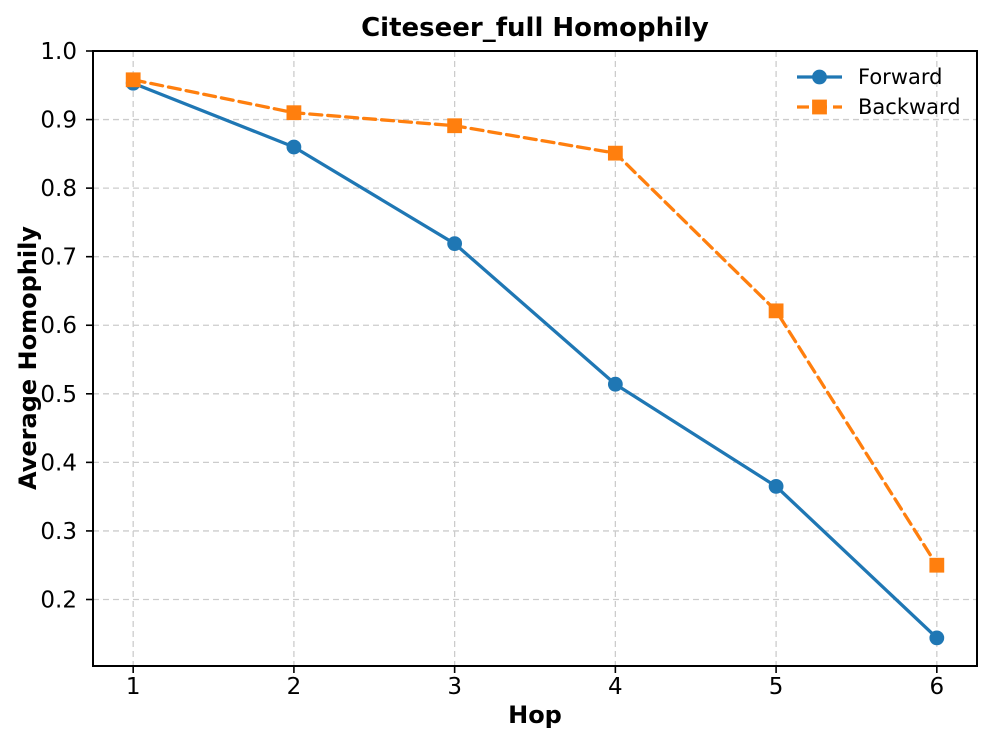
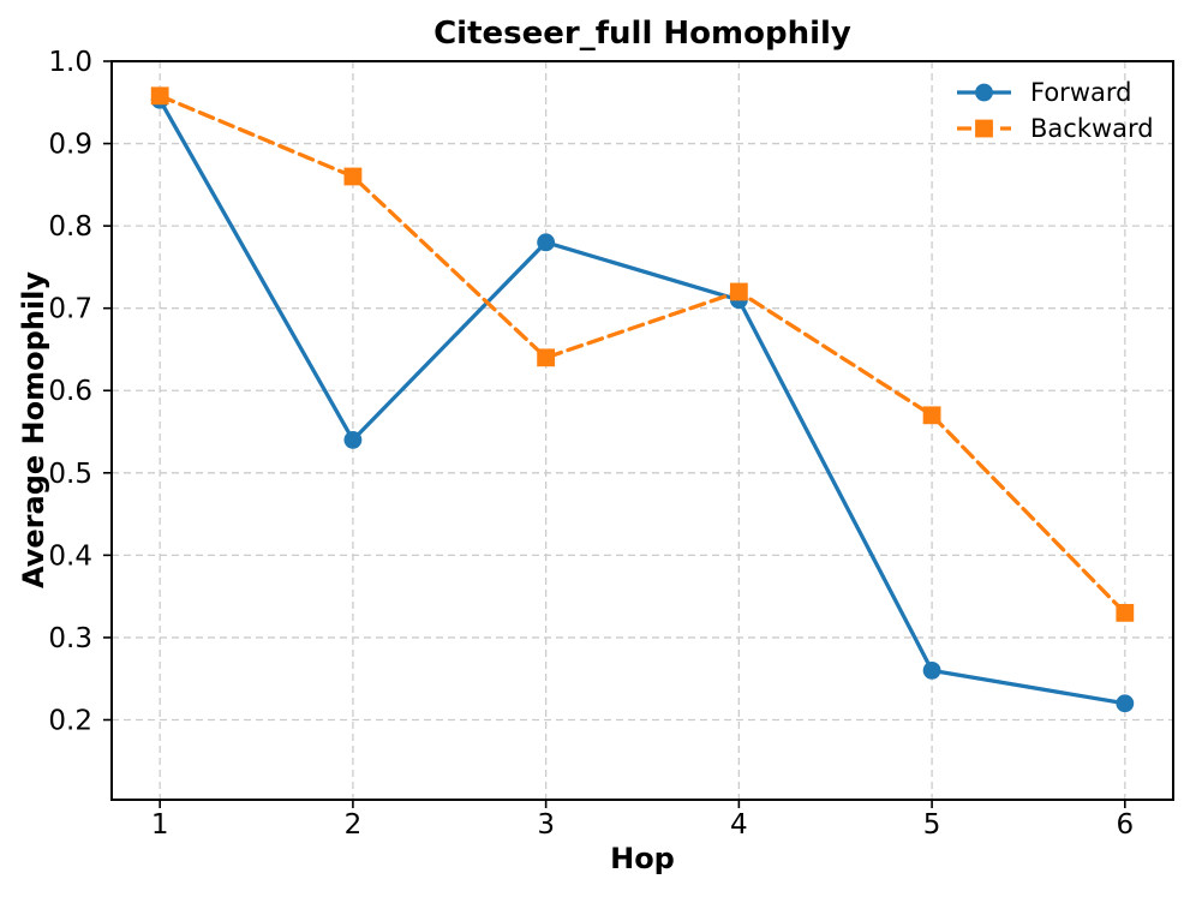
Forward/2: 0.86 -> 0.54
Backward/2: 0.91 -> 0.86
Forward/3: 0.72 -> 0.78
Backward/3: 0.89 -> 0.64
Forward/4: 0.51 -> 0.71
Backward/4: 0.85 -> 0.72
Forward/5: 0.36 -> 0.26
Backward/5: 0.62 -> 0.57
Forward/6: 0.14 -> 0.22
Backward/6: 0.25 -> 0.33
